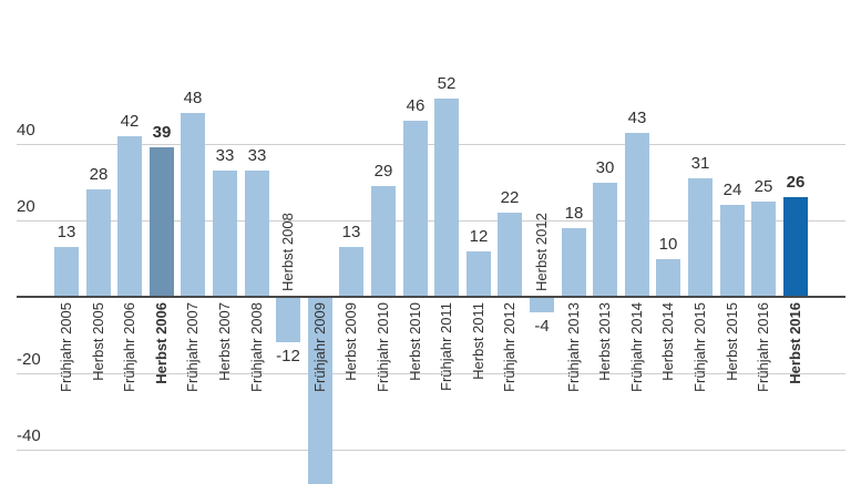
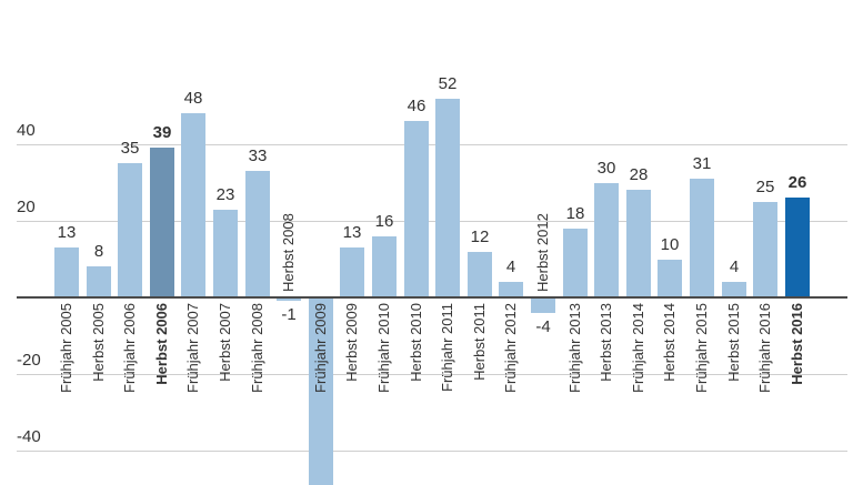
Herbst 2005: 28 -> 8
Frühjahr 2006: 42 -> 35
Herbst 2007: 33 -> 23
Herbst 2008: -12 -> -1
Frühjahr 2010: 29 -> 16
Frühjahr 2012: 22 -> 4
Frühjahr 2014: 43 -> 28
Herbst 2015: 24 -> 4
